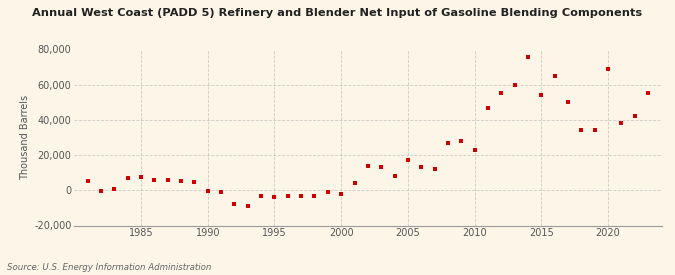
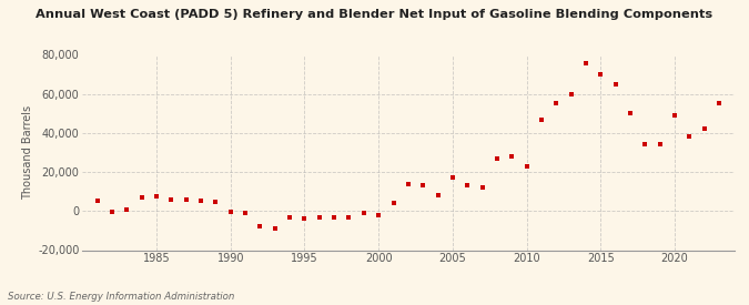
2015: 54,000 -> 70,000
2020: 69,000 -> 49,000
